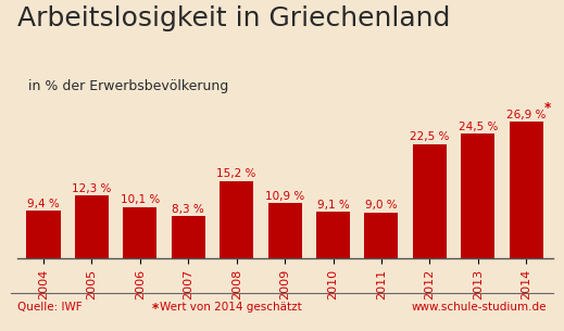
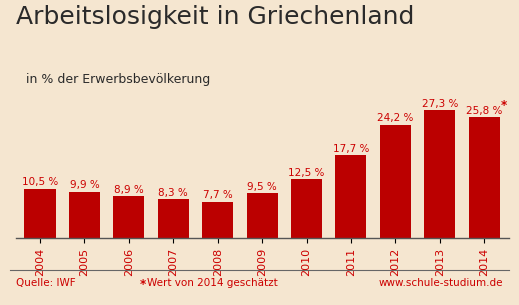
2004: 9,4 -> 10,5
2005: 12,3 -> 9,9
2006: 10,1 -> 8,9
2008: 15,2 -> 7,7
2009: 10,9 -> 9,5
2010: 9,1 -> 12,5
2011: 9,0 -> 17,7
2012: 22,5 -> 24,2
2013: 24,5 -> 27,3
2014: 26,9 -> 25,8
